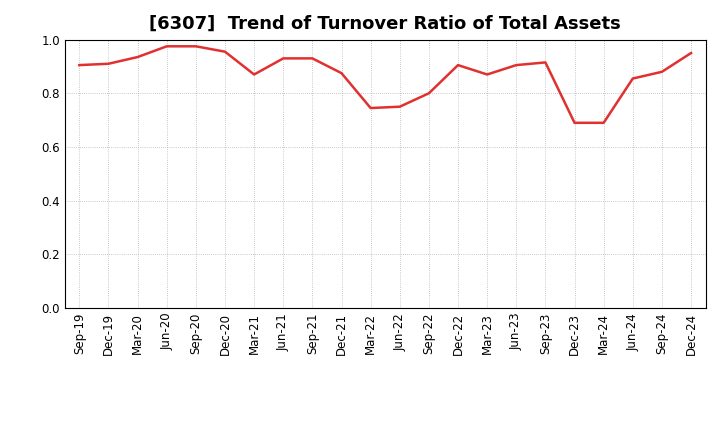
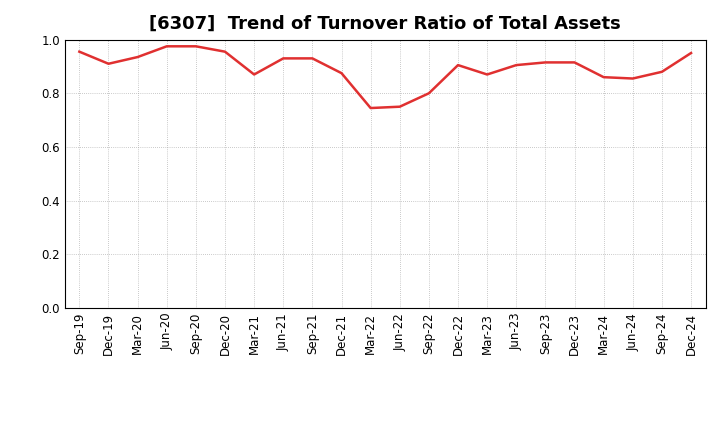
Sep-19: 0.905 -> 0.955
Dec-23: 0.690 -> 0.915
Mar-24: 0.690 -> 0.860
